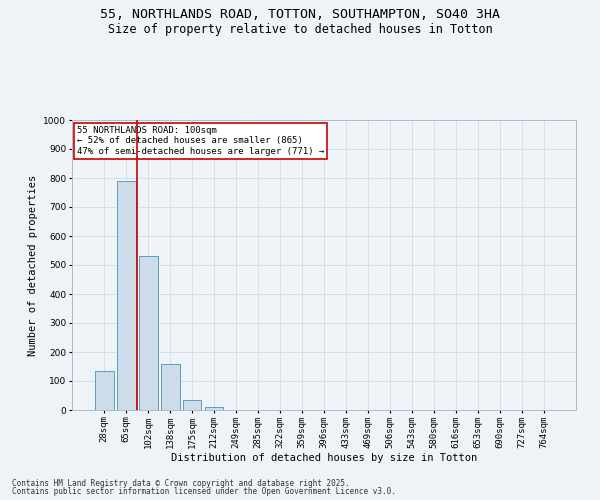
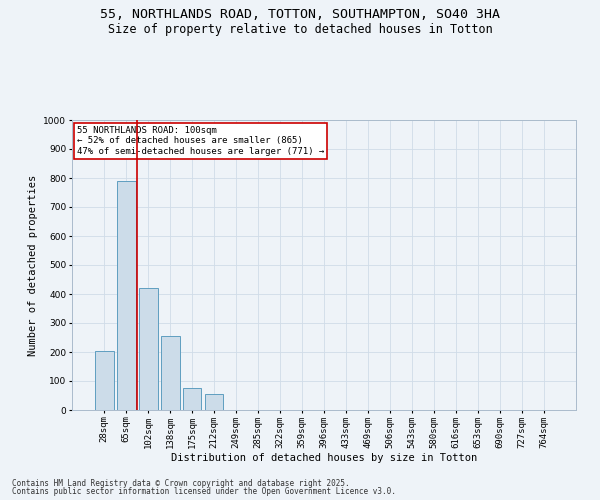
28sqm: 135 -> 205
102sqm: 530 -> 420
138sqm: 160 -> 255
175sqm: 35 -> 75
212sqm: 10 -> 55
